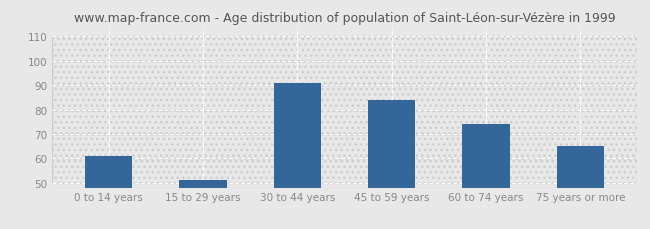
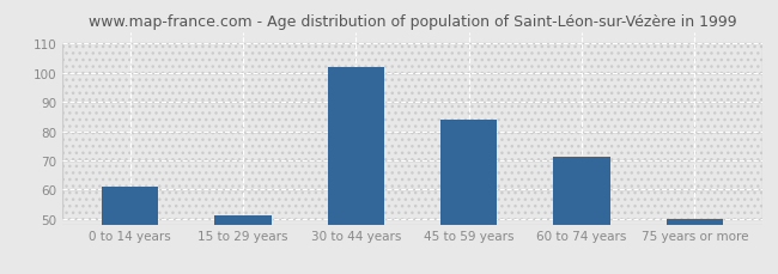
30 to 44 years: 91 -> 102
60 to 74 years: 74 -> 71
75 years or more: 65 -> 50
